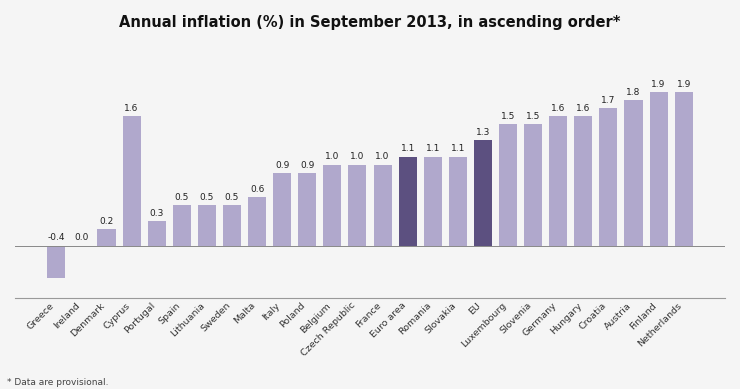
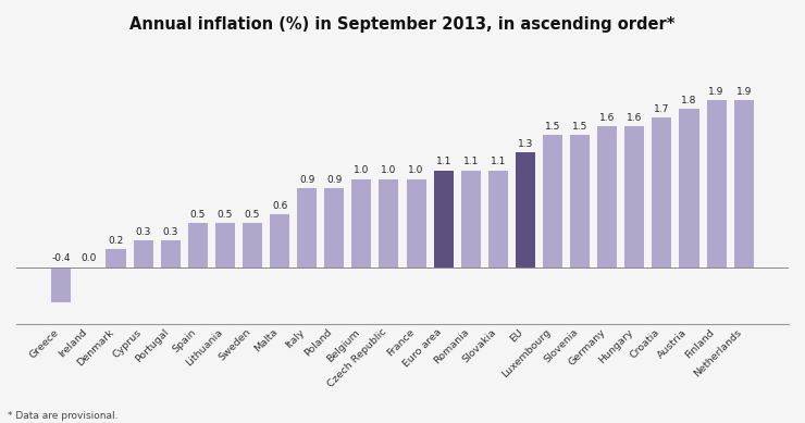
Cyprus: 1.6 -> 0.3
